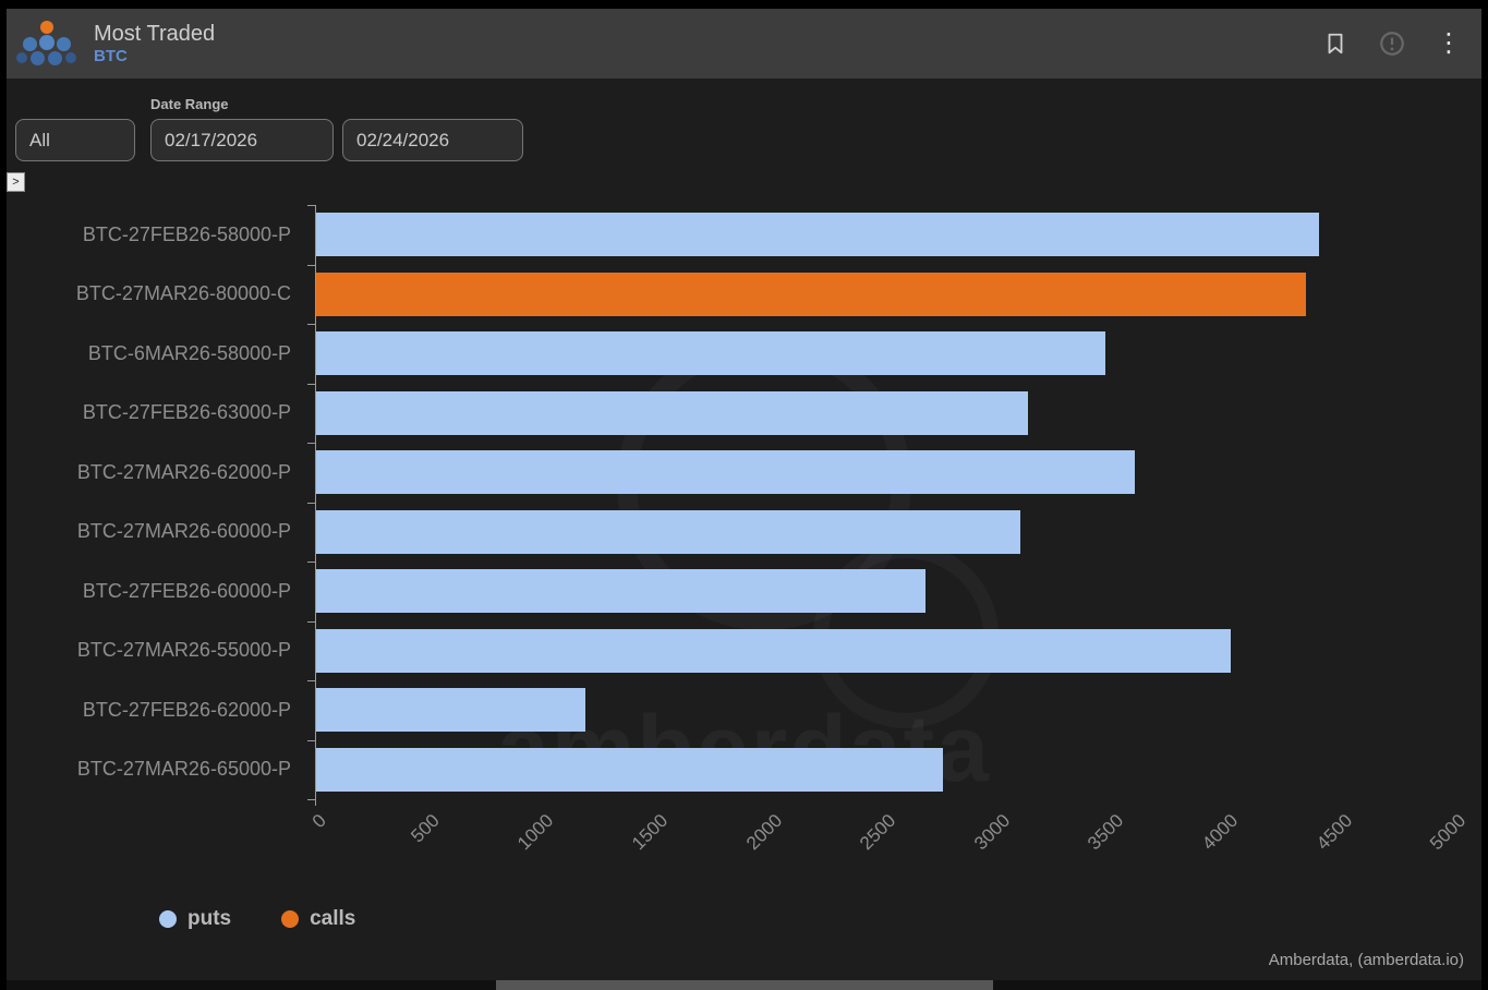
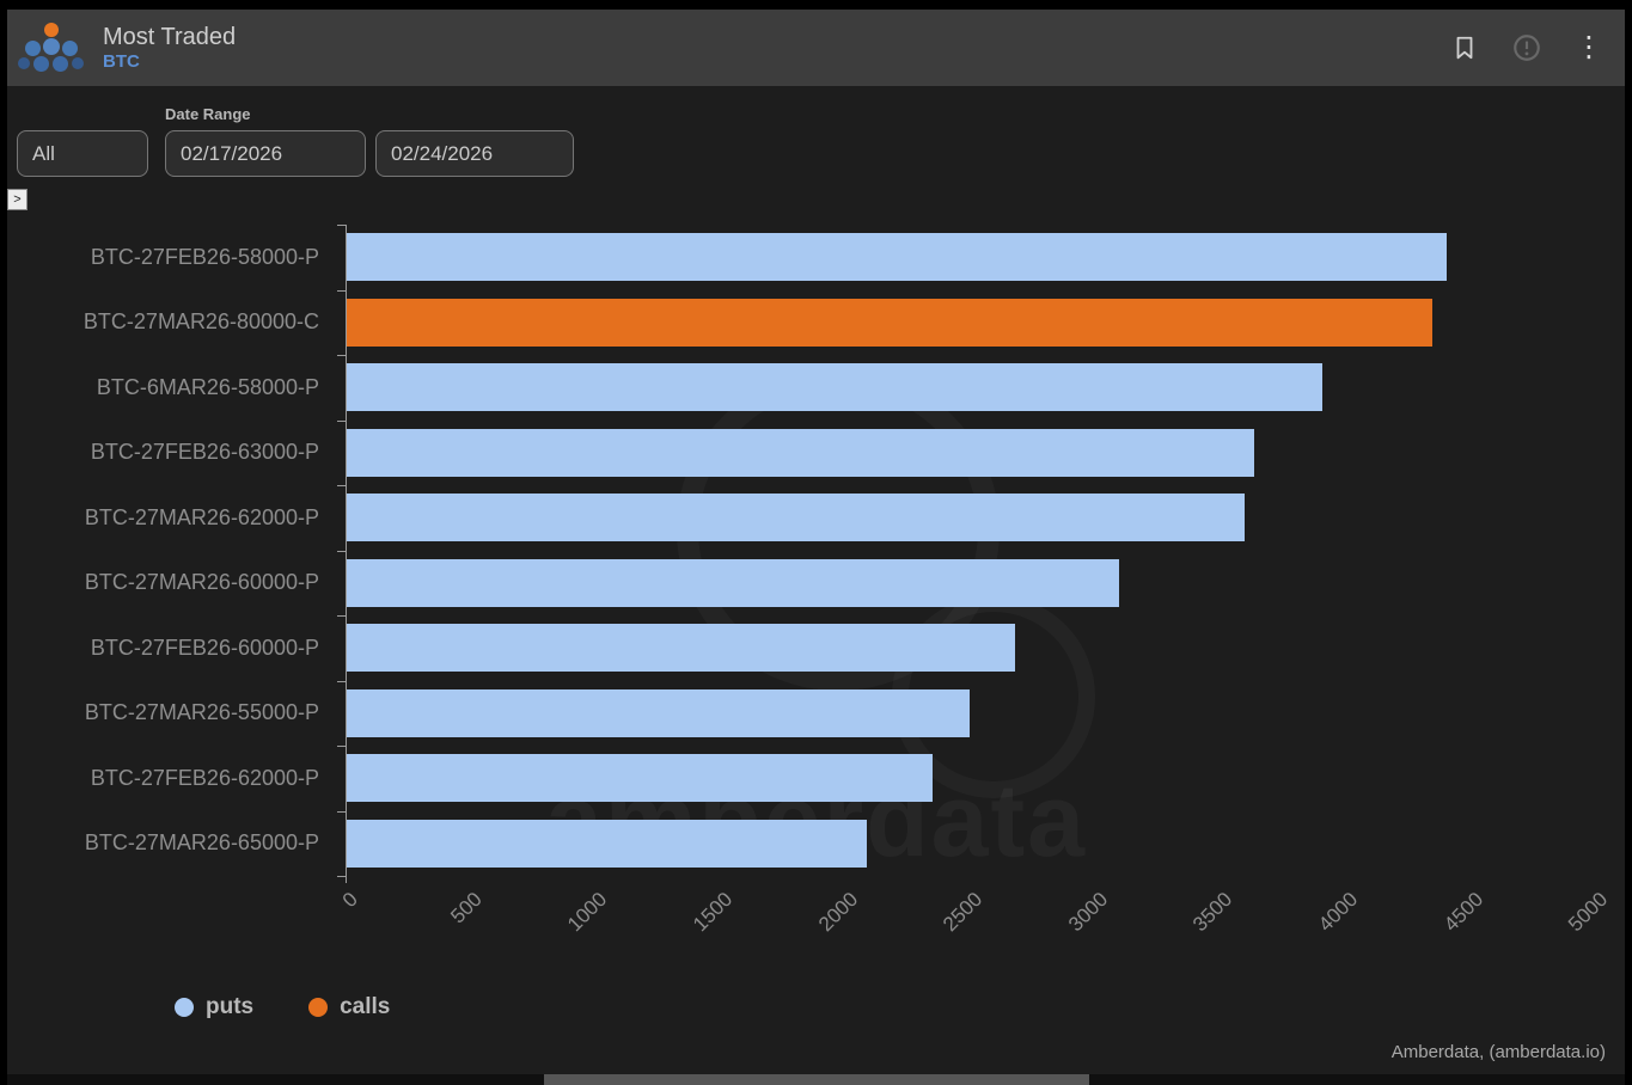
BTC-6MAR26-58000-P: 3460 -> 3900
BTC-27FEB26-63000-P: 3120 -> 3630
BTC-27MAR26-55000-P: 4010 -> 2490
BTC-27FEB26-62000-P: 1180 -> 2340
BTC-27MAR26-65000-P: 2750 -> 2080
